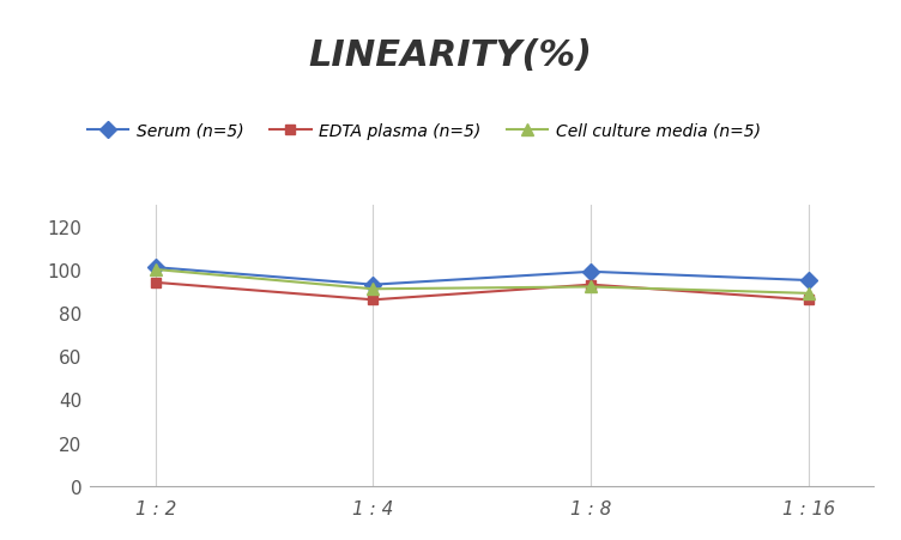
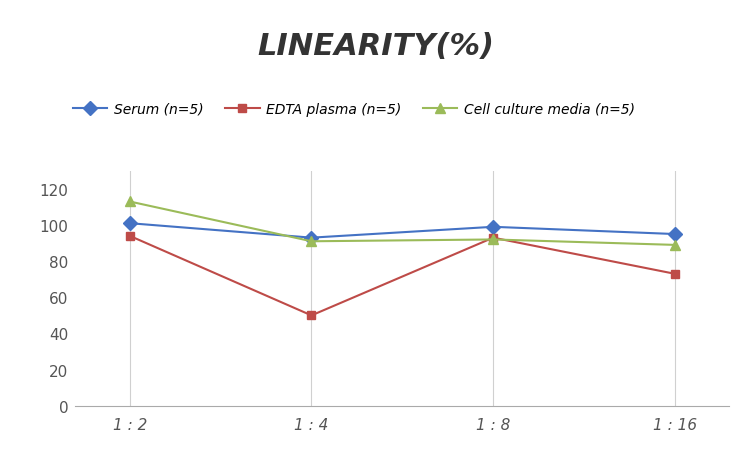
Cell culture media (n=5)/1 : 2: 100 -> 113
EDTA plasma (n=5)/1 : 4: 86 -> 50
EDTA plasma (n=5)/1 : 16: 86 -> 73
